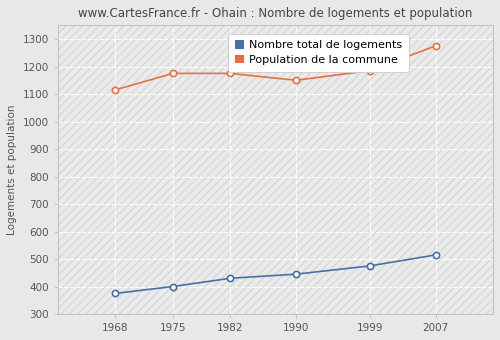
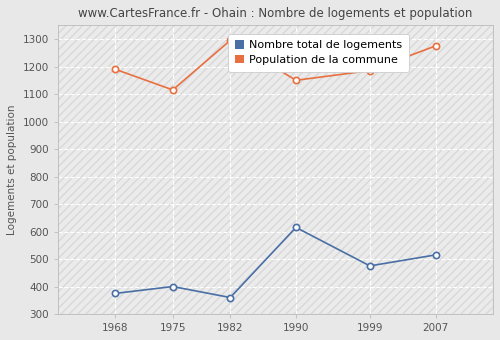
Population de la commune/1968: 1115 -> 1190
Population de la commune/1975: 1175 -> 1115
Nombre total de logements/1982: 430 -> 360
Population de la commune/1982: 1175 -> 1295
Nombre total de logements/1990: 445 -> 615
